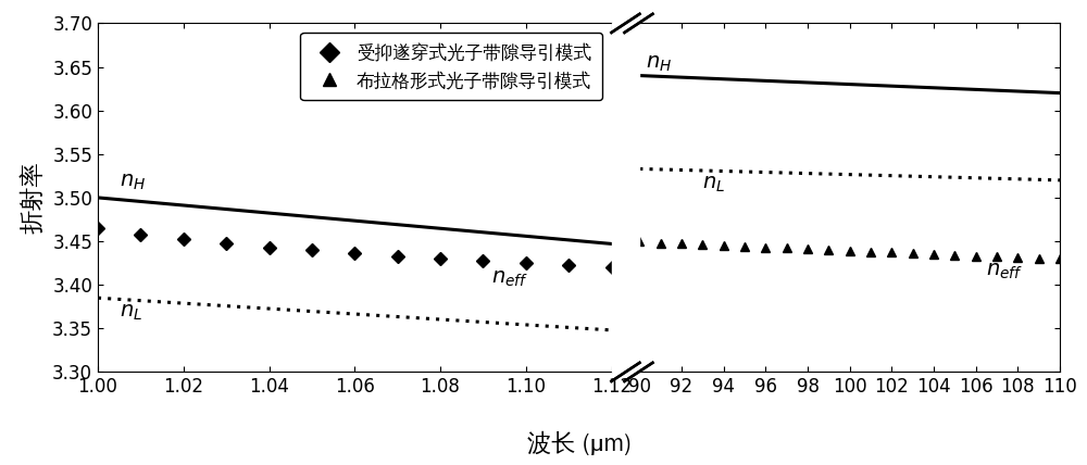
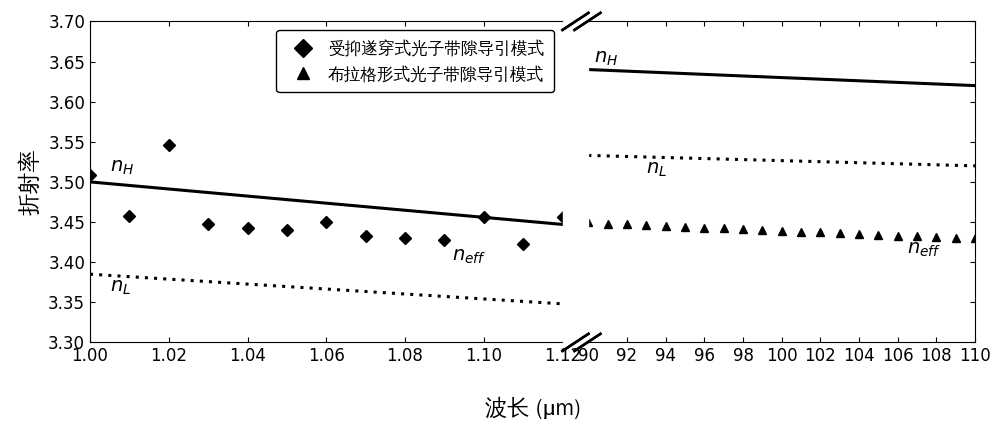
1.00: 3.465 -> 3.508
1.02: 3.453 -> 3.546
1.06: 3.436 -> 3.450
1.10: 3.425 -> 3.456
1.12: 3.420 -> 3.456
